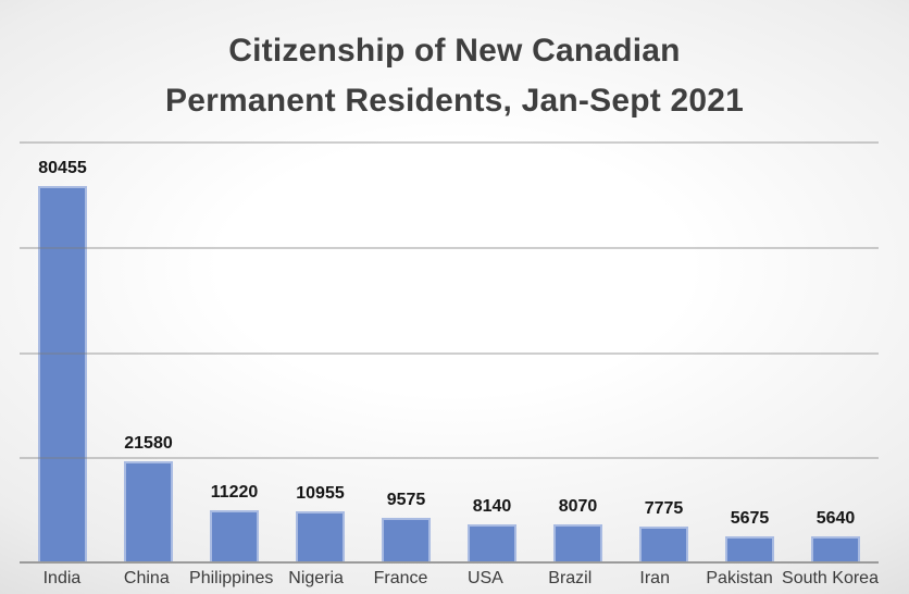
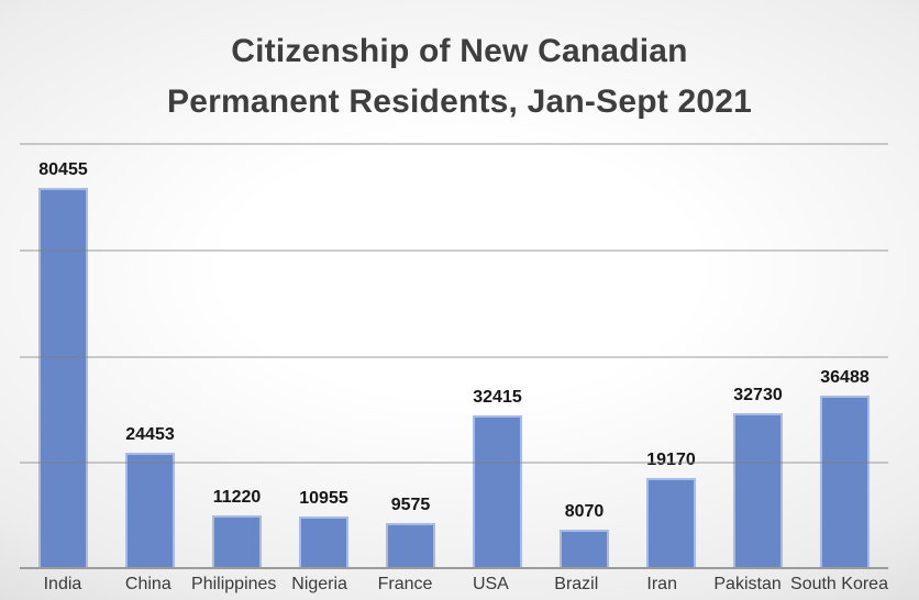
China: 21580 -> 24453
USA: 8140 -> 32415
Iran: 7775 -> 19170
Pakistan: 5675 -> 32730
South Korea: 5640 -> 36488
